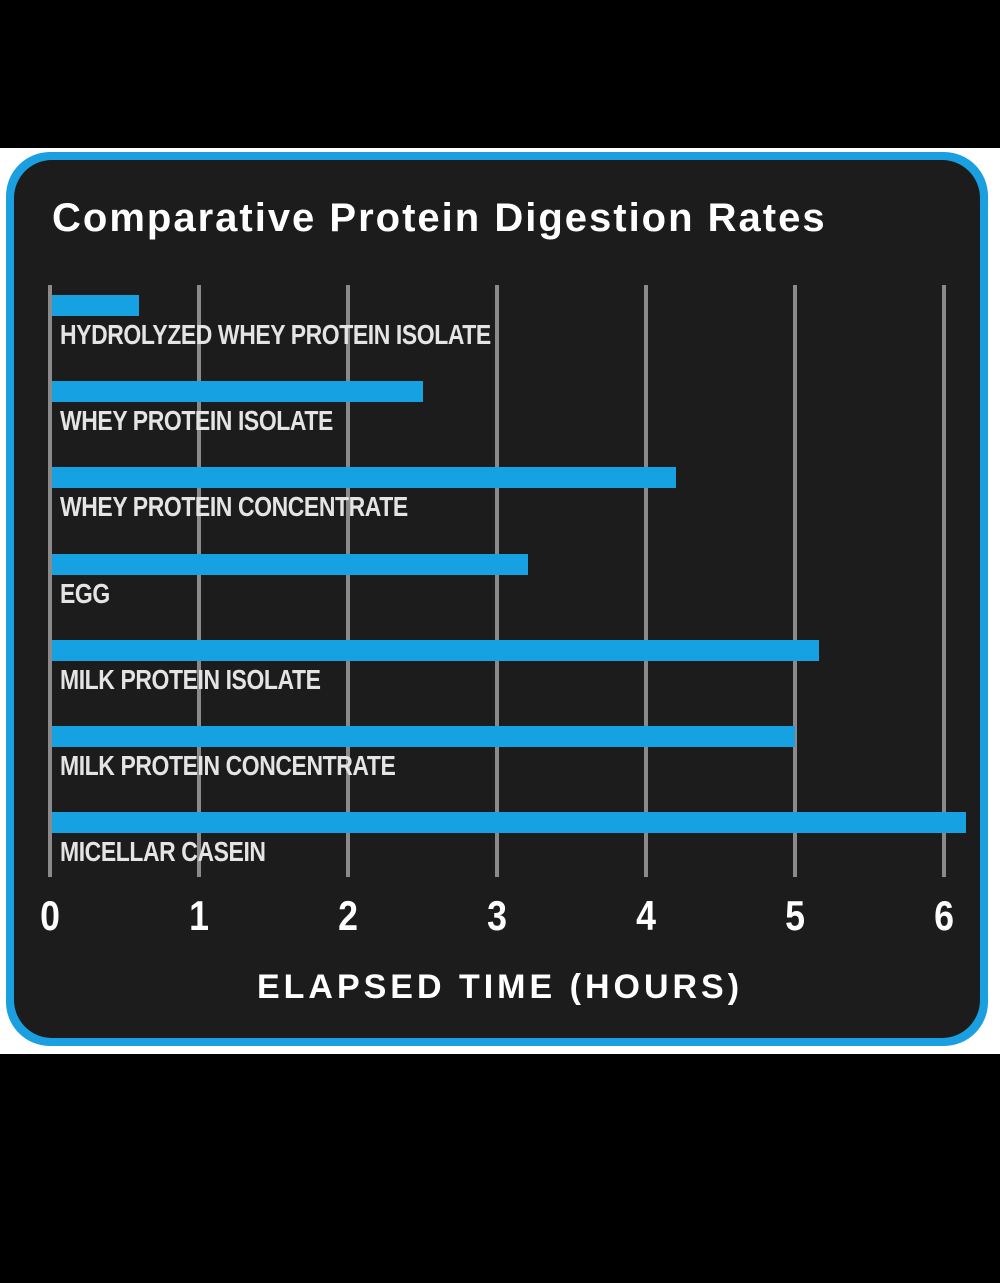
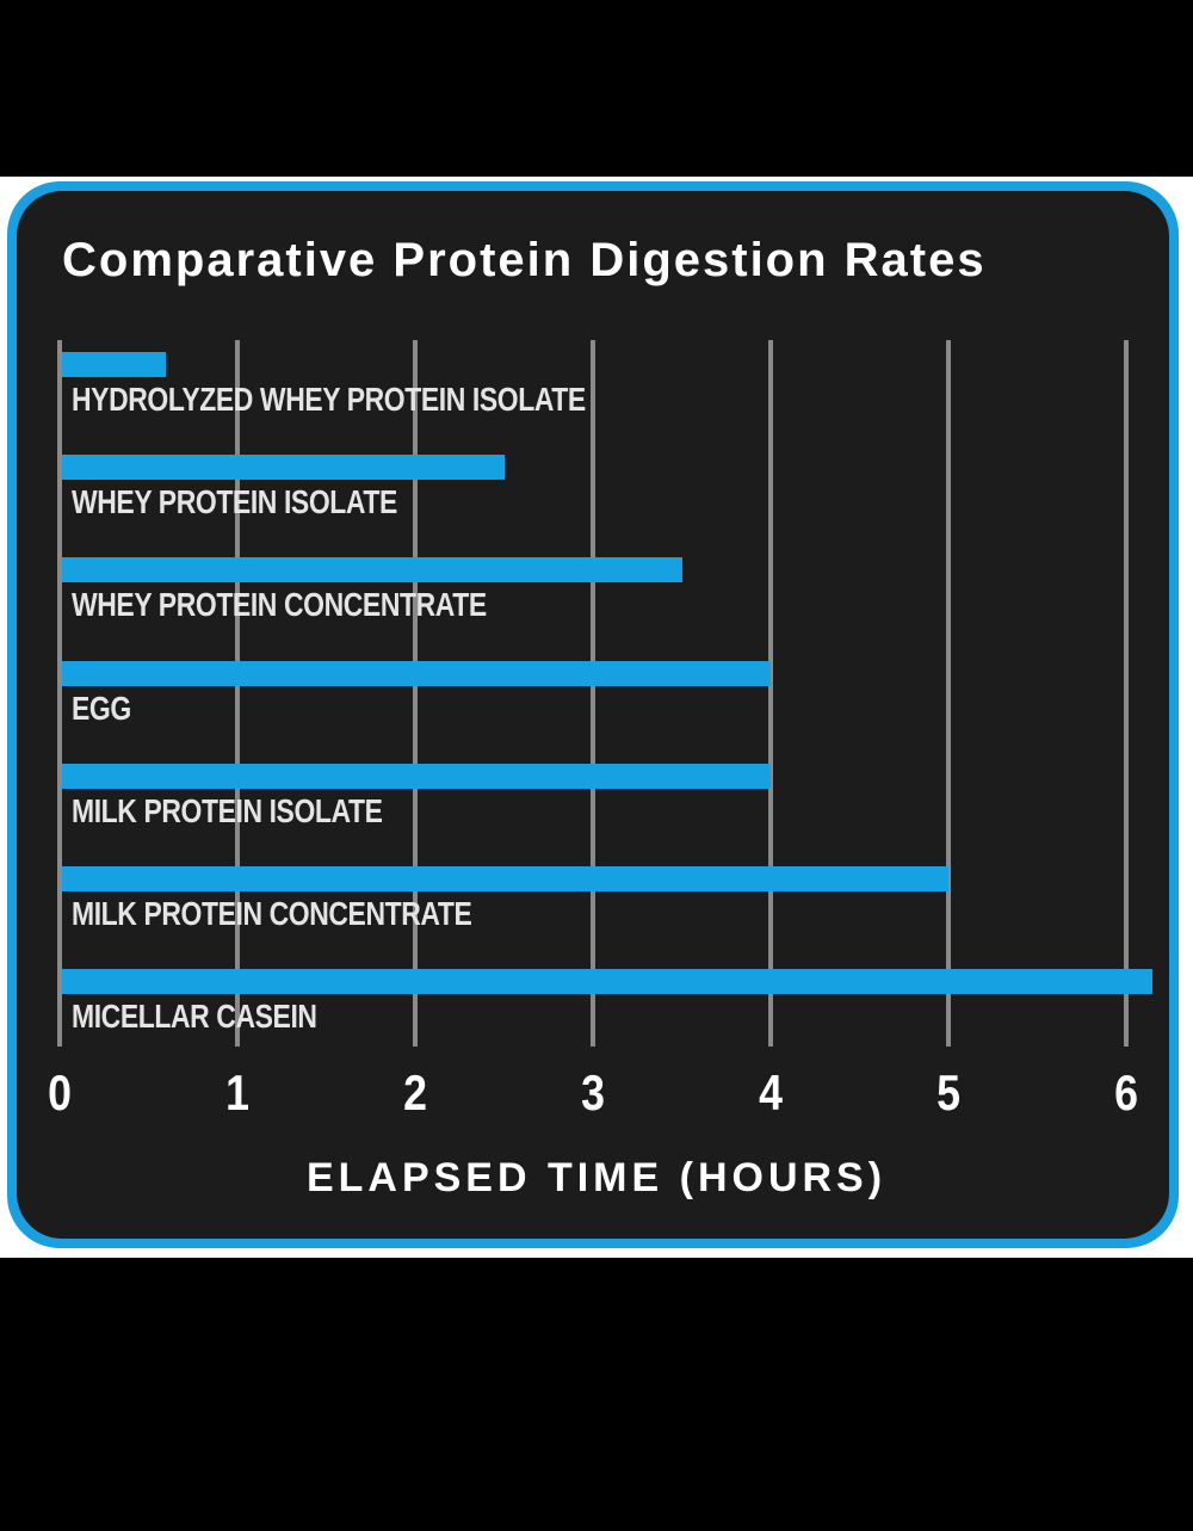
WHEY PROTEIN CONCENTRATE: 4.20 -> 3.50
EGG: 3.21 -> 4.00
MILK PROTEIN ISOLATE: 5.16 -> 4.00
